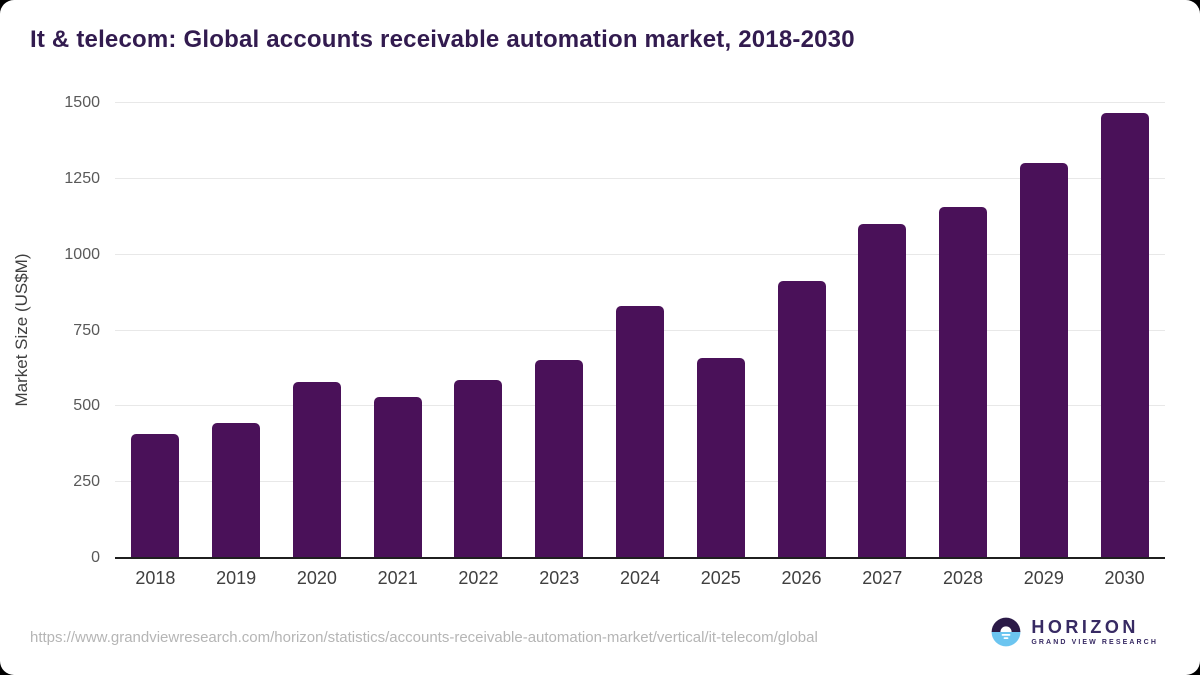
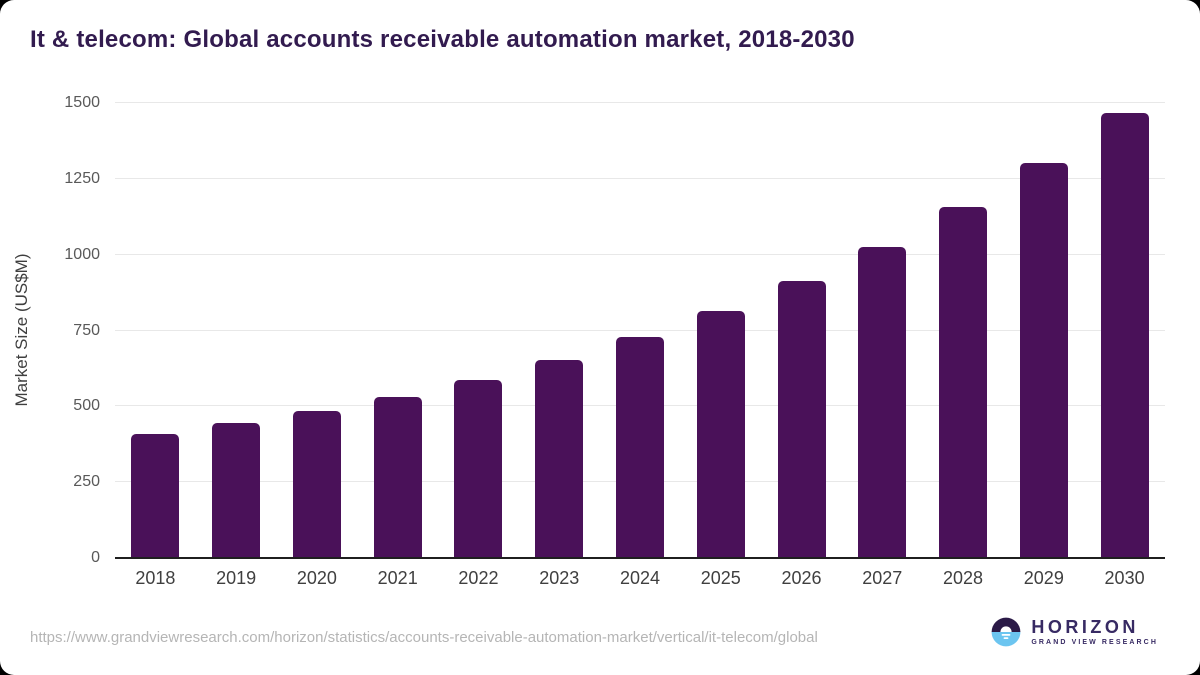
2020: 580 -> 490
2024: 830 -> 730
2025: 660 -> 820
2027: 1100 -> 1020
